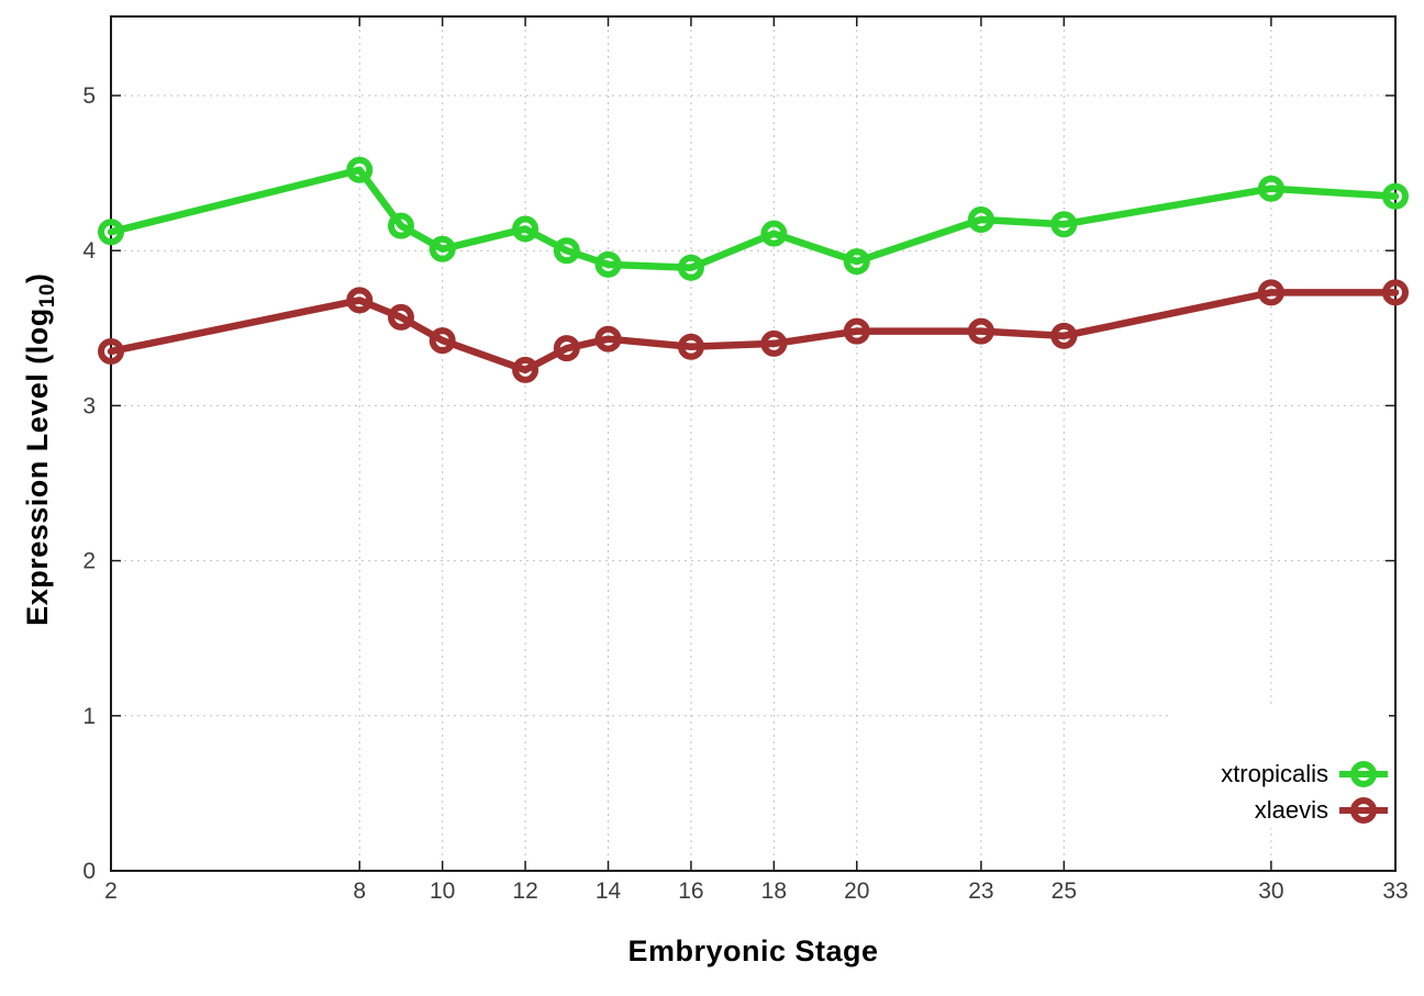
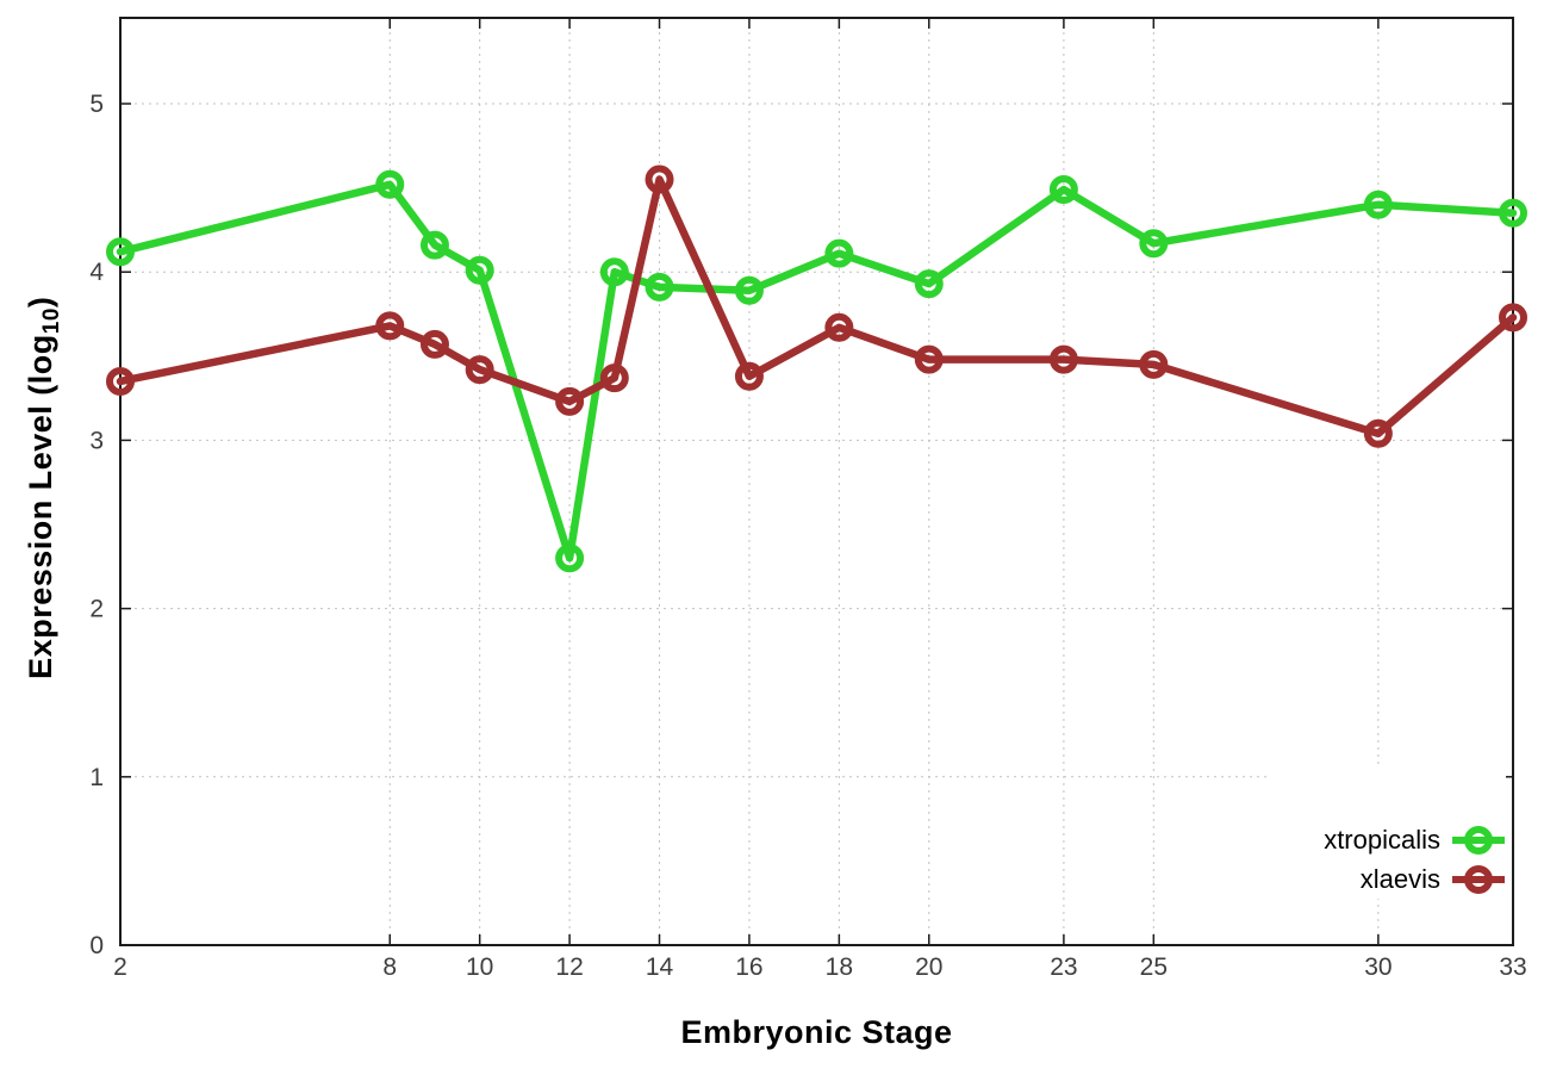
xtropicalis/12: 4.14 -> 2.30
xlaevis/14: 3.43 -> 4.55
xlaevis/18: 3.40 -> 3.67
xtropicalis/23: 4.20 -> 4.49
xlaevis/30: 3.73 -> 3.04
